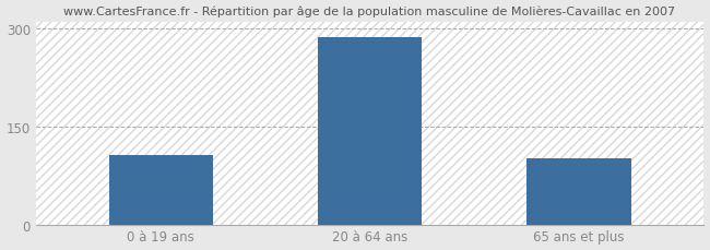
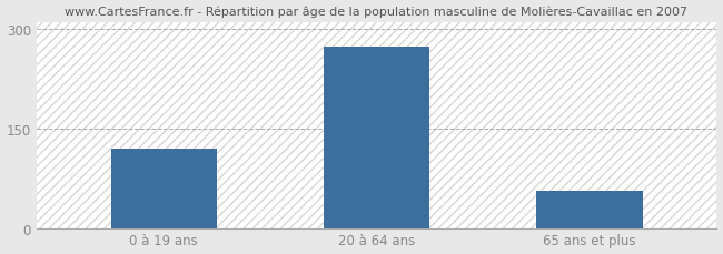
0 à 19 ans: 107 -> 120
20 à 64 ans: 287 -> 274
65 ans et plus: 102 -> 56
